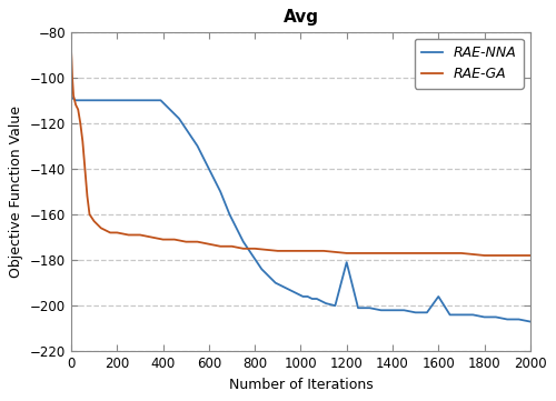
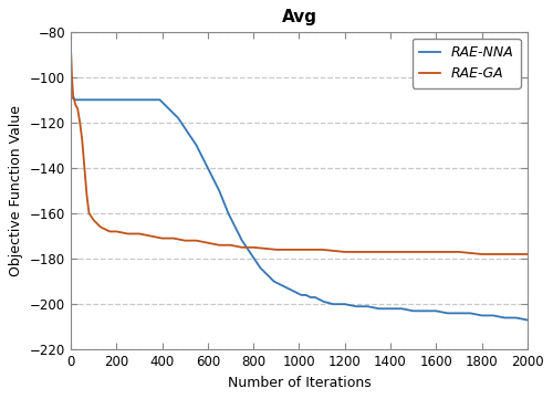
RAE-NNA/1200: -181 -> -200
RAE-NNA/1600: -196 -> -203
